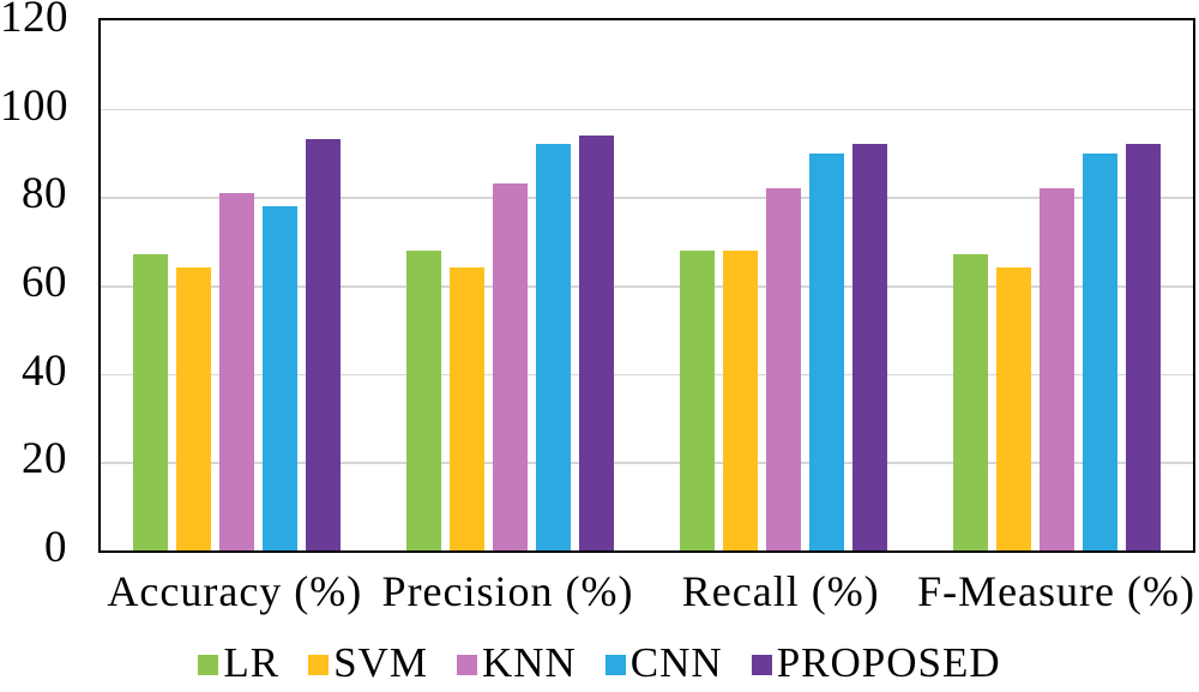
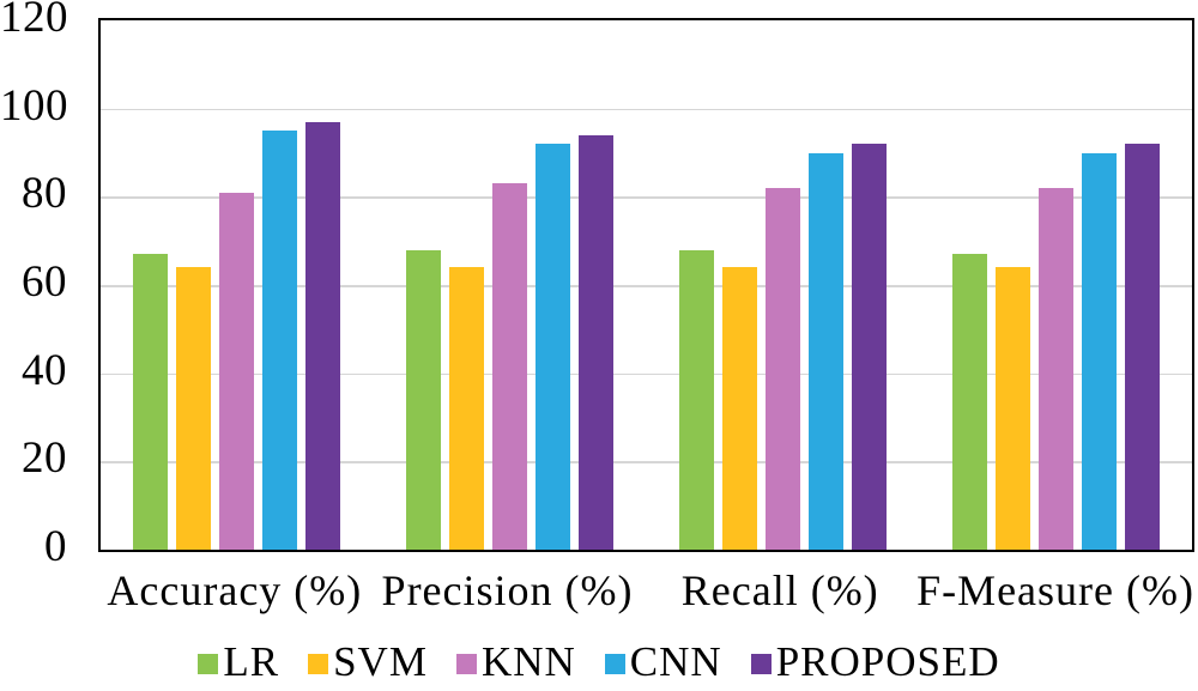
CNN/Accuracy (%): 78 -> 95
PROPOSED/Accuracy (%): 93 -> 97
SVM/Recall (%): 68 -> 64
